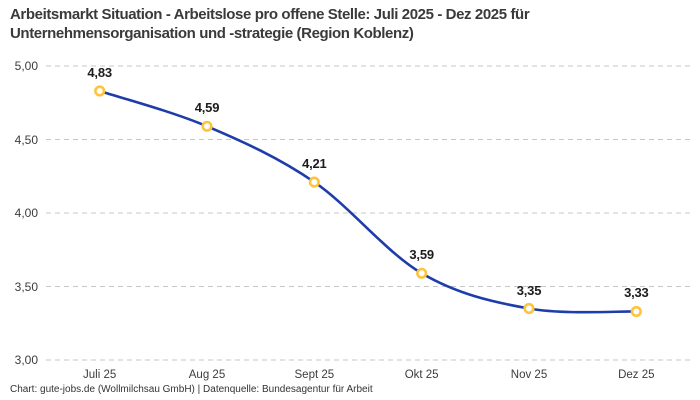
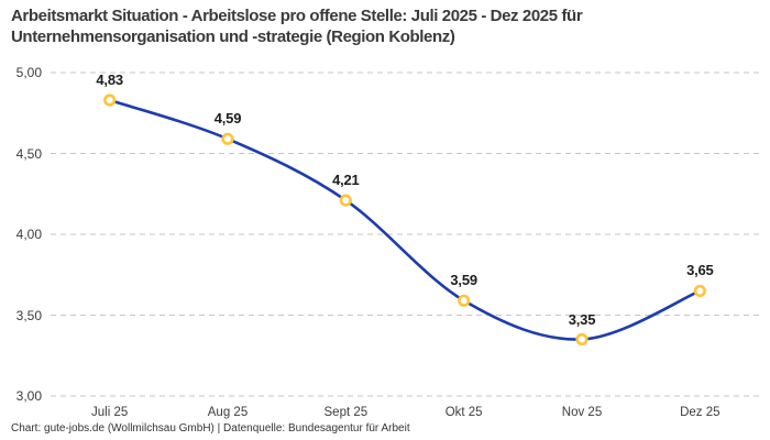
Dez 25: 3,33 -> 3,65
